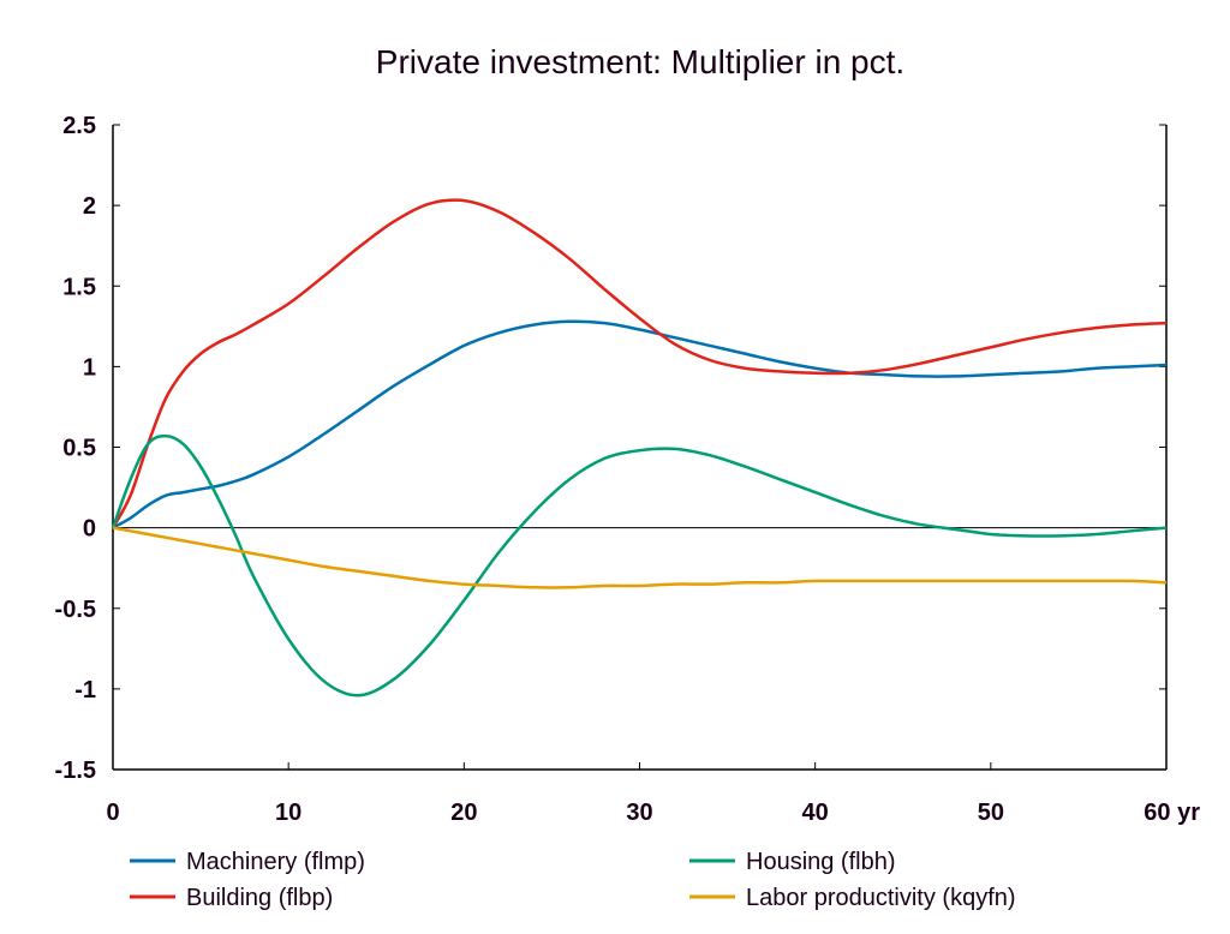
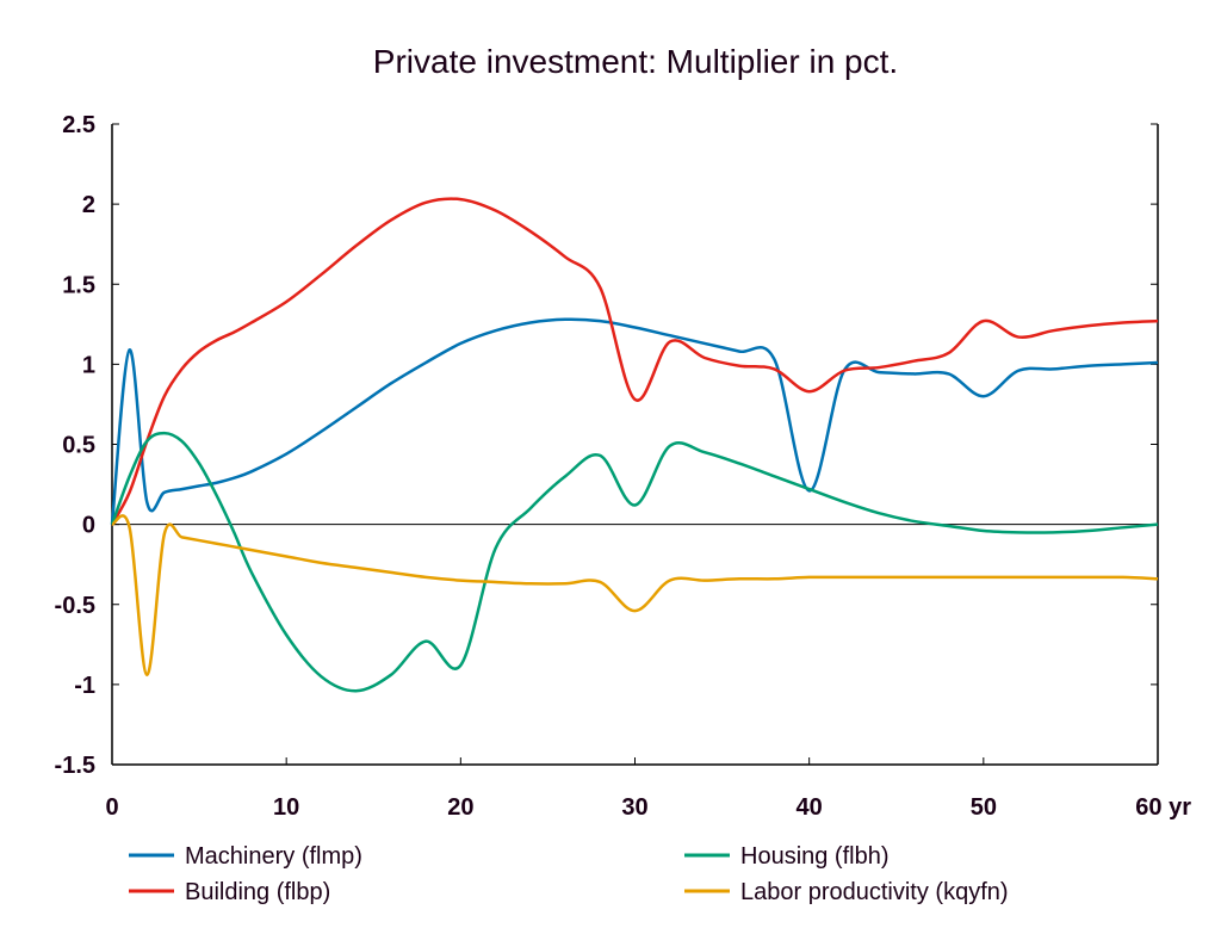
Machinery (flmp)/1: 0.06 -> 1.09
Labor productivity (kqyfn)/2: -0.04 -> -0.94
Housing (flbh)/20: -0.45 -> -0.88
Building (flbp)/30: 1.30 -> 0.78
Housing (flbh)/30: 0.48 -> 0.12
Labor productivity (kqyfn)/30: -0.36 -> -0.54
Machinery (flmp)/40: 0.99 -> 0.21
Building (flbp)/40: 0.96 -> 0.83
Machinery (flmp)/50: 0.95 -> 0.80
Building (flbp)/50: 1.12 -> 1.27
